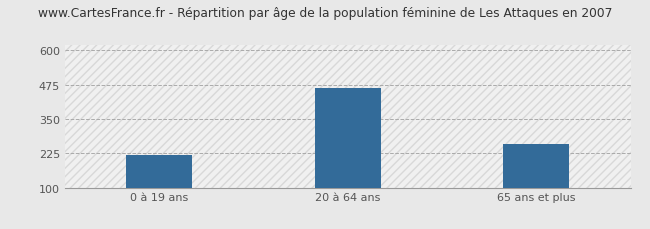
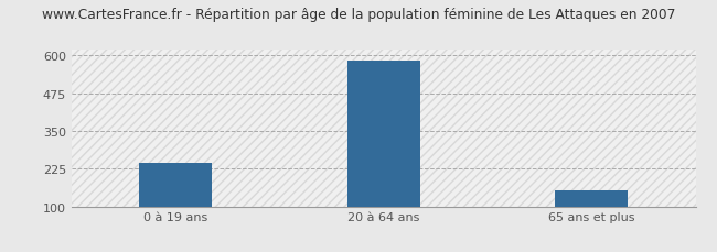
0 à 19 ans: 220 -> 245
20 à 64 ans: 465 -> 585
65 ans et plus: 260 -> 155
